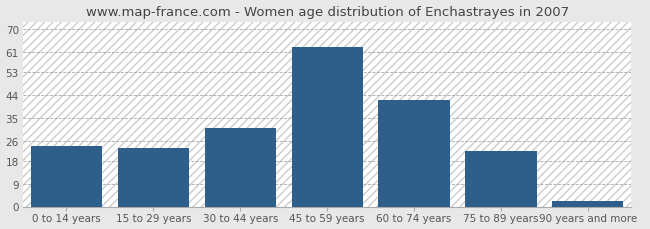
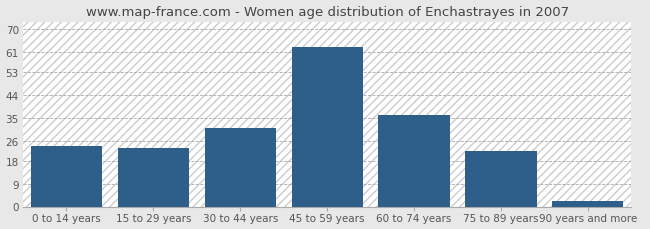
60 to 74 years: 42 -> 36
